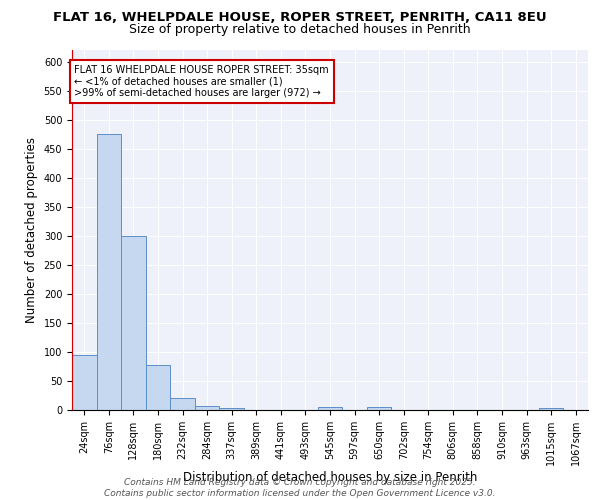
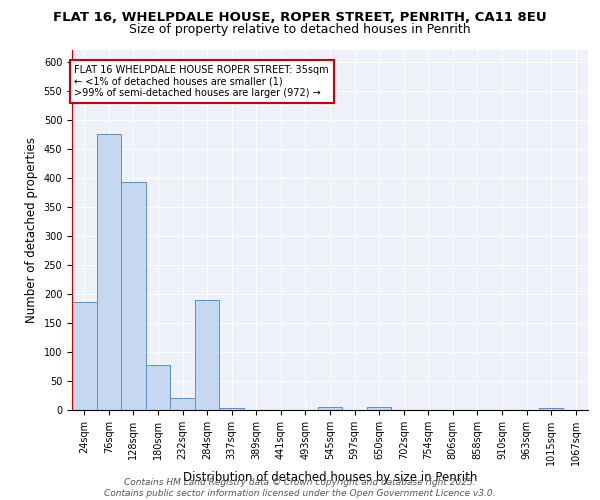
24sqm: 95 -> 186
128sqm: 300 -> 392
284sqm: 7 -> 190
